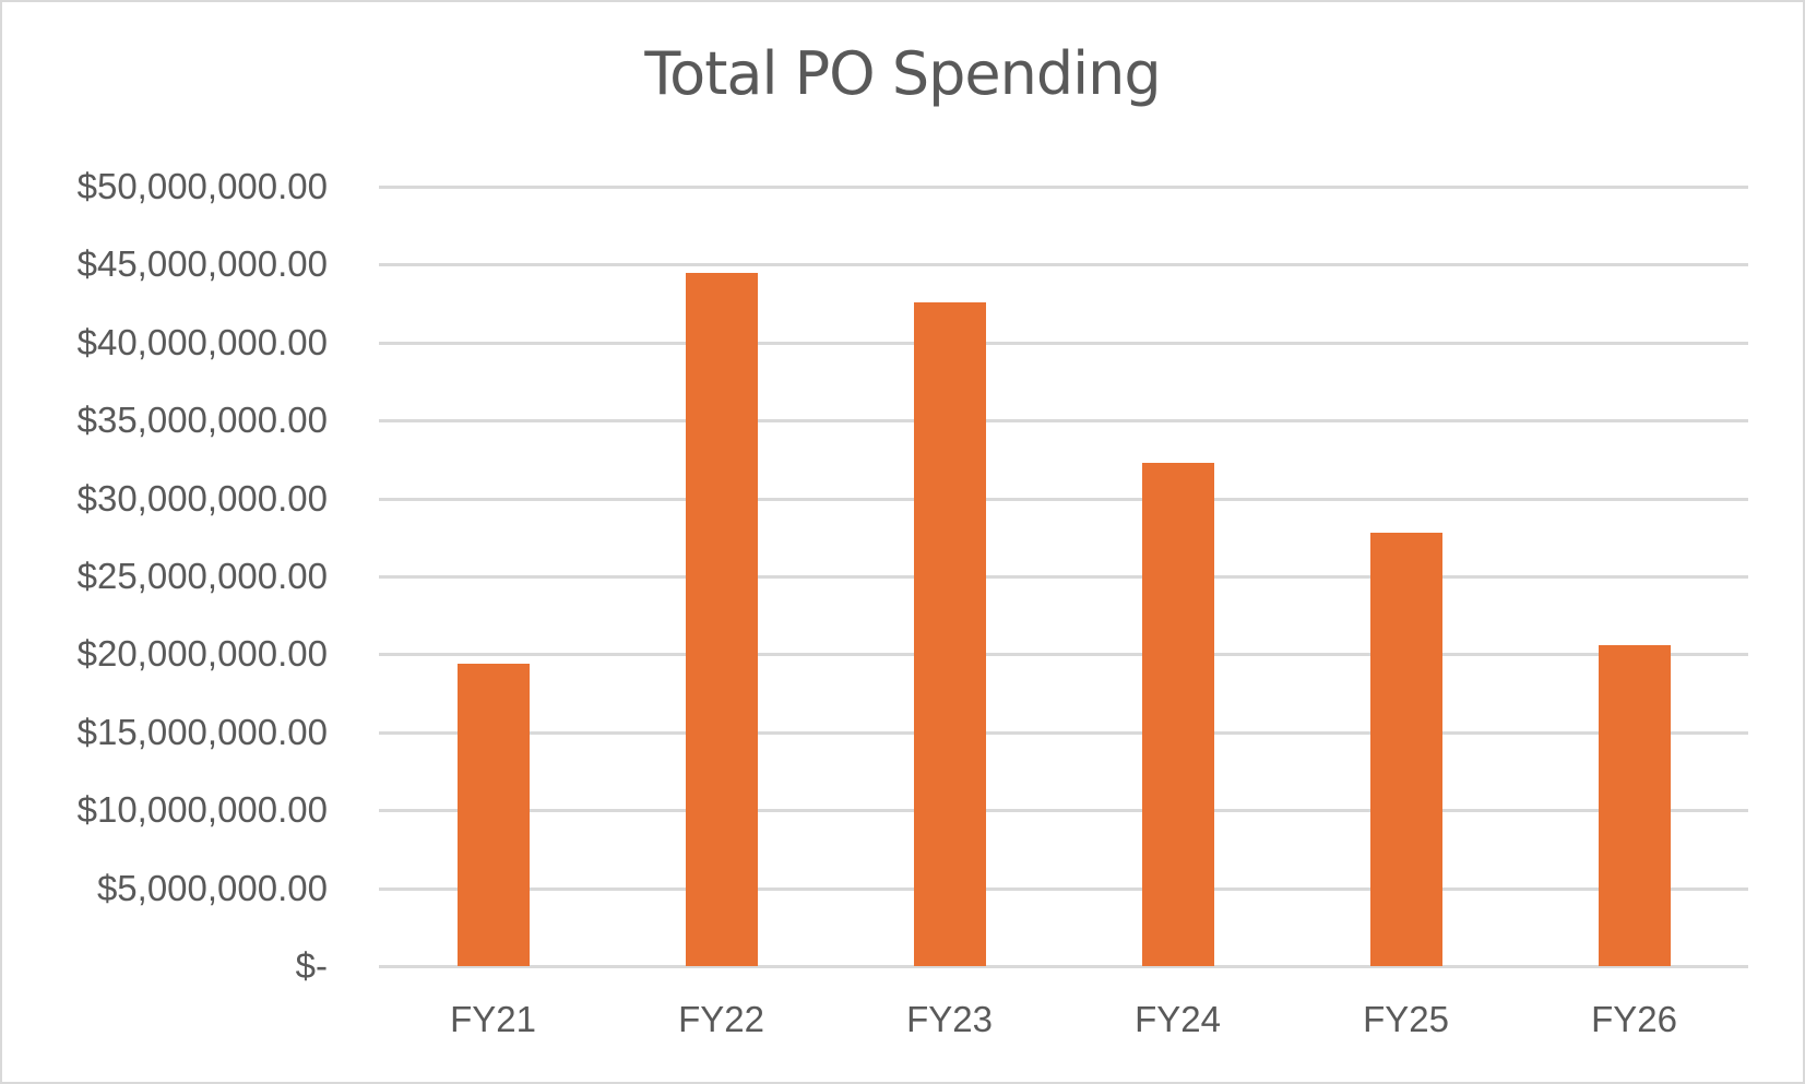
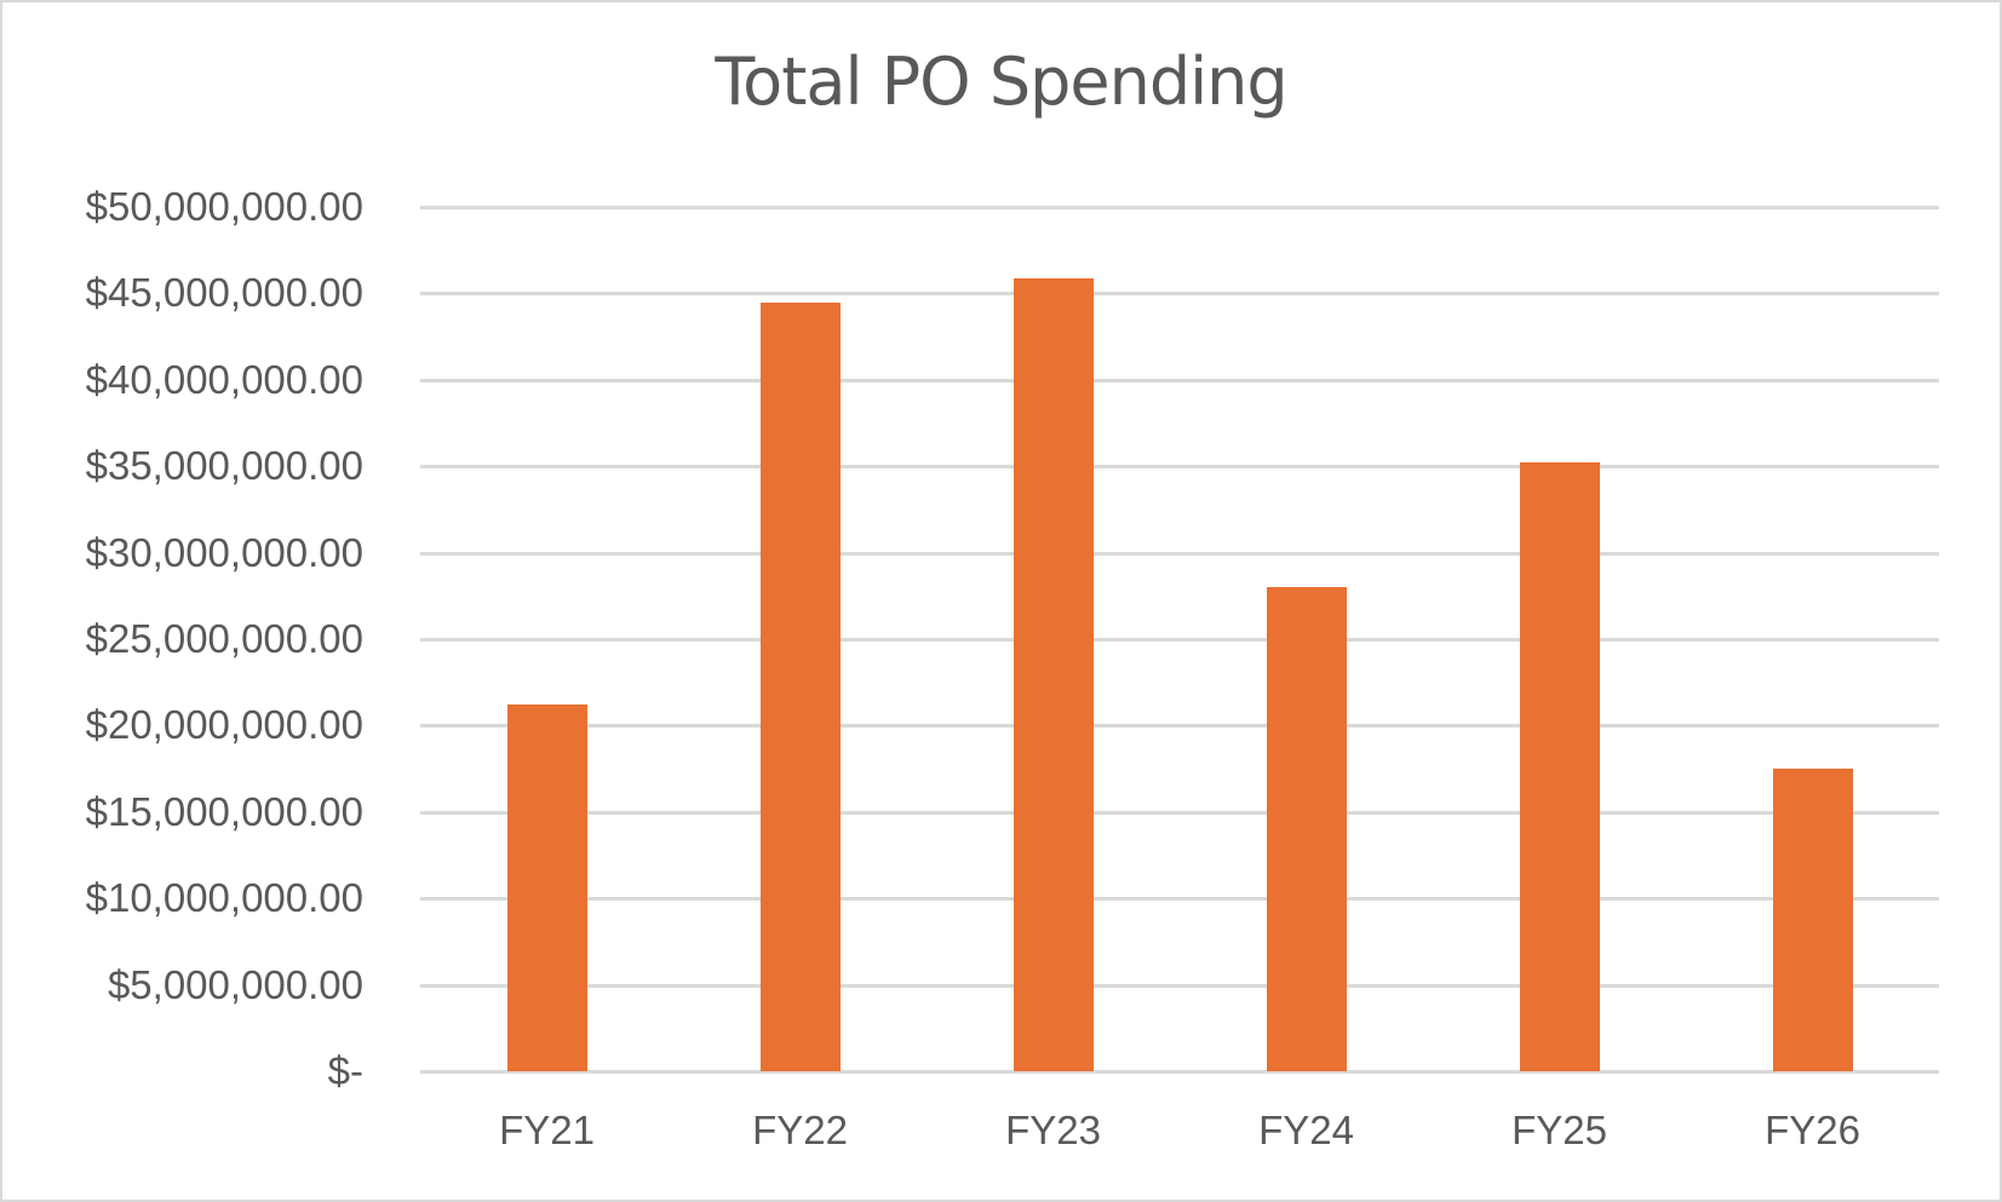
FY21: $19400000 -> $21200000
FY23: $42600000 -> $45900000
FY24: $32300000 -> $28000000
FY25: $27800000 -> $35200000
FY26: $20600000 -> $17500000
